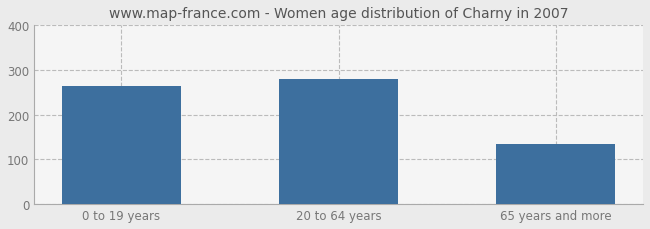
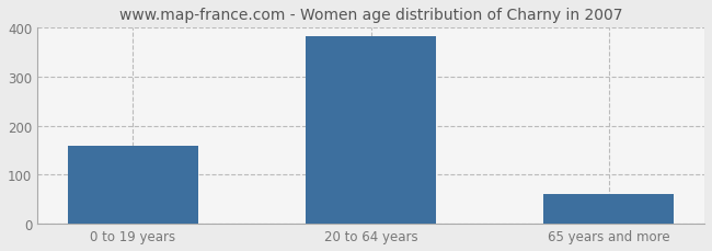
0 to 19 years: 265 -> 160
20 to 64 years: 280 -> 383
65 years and more: 135 -> 60
